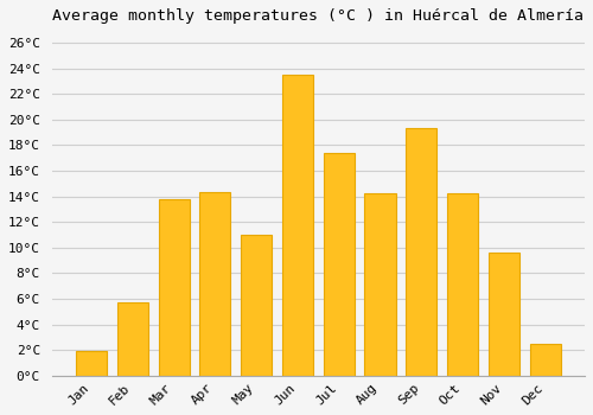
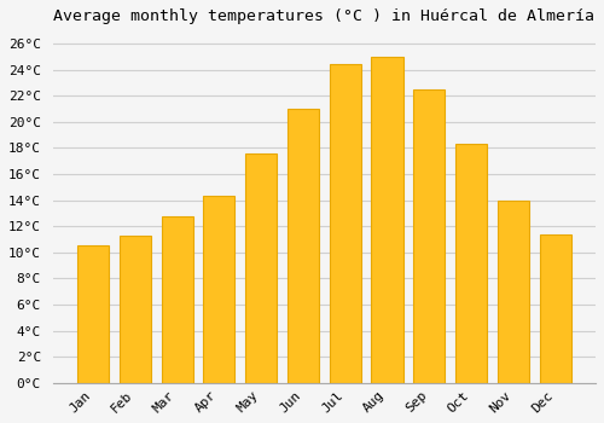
Jan: 1.9°C -> 10.5°C
Feb: 5.7°C -> 11.3°C
Mar: 13.8°C -> 12.8°C
May: 11.0°C -> 17.6°C
Jun: 23.5°C -> 21.0°C
Jul: 17.4°C -> 24.4°C
Aug: 14.2°C -> 25.0°C
Sep: 19.3°C -> 22.5°C
Oct: 14.2°C -> 18.3°C
Nov: 9.6°C -> 14.0°C
Dec: 2.5°C -> 11.4°C
